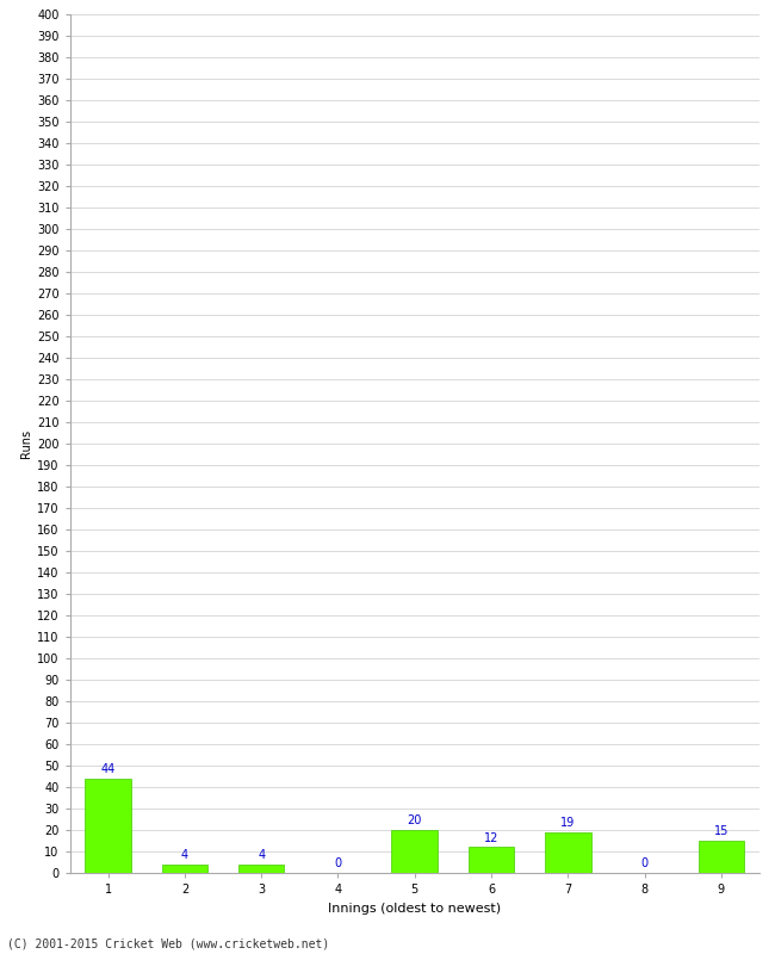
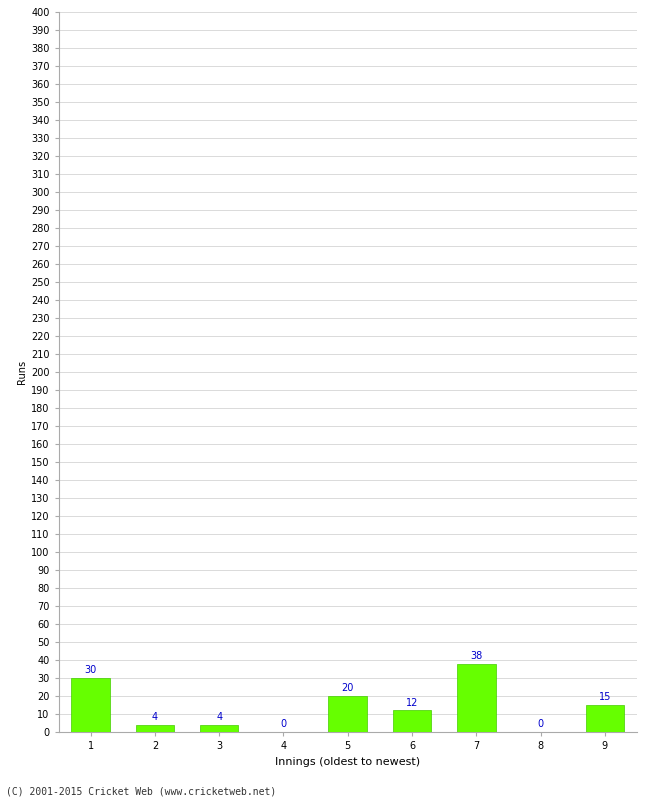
1: 44 -> 30
7: 19 -> 38
